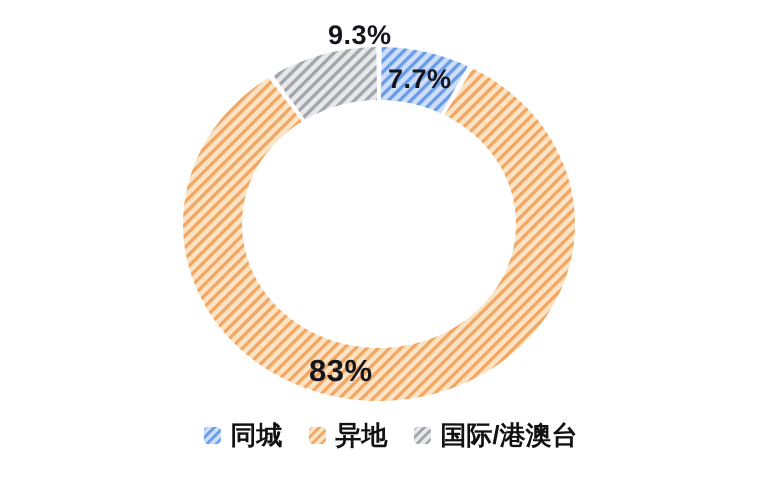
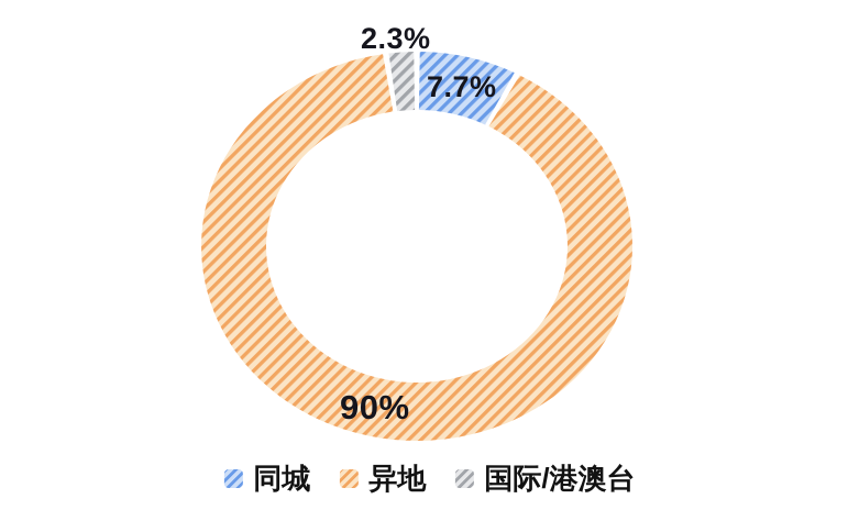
异地: 83% -> 90%
国际/港澳台: 9.3% -> 2.3%
